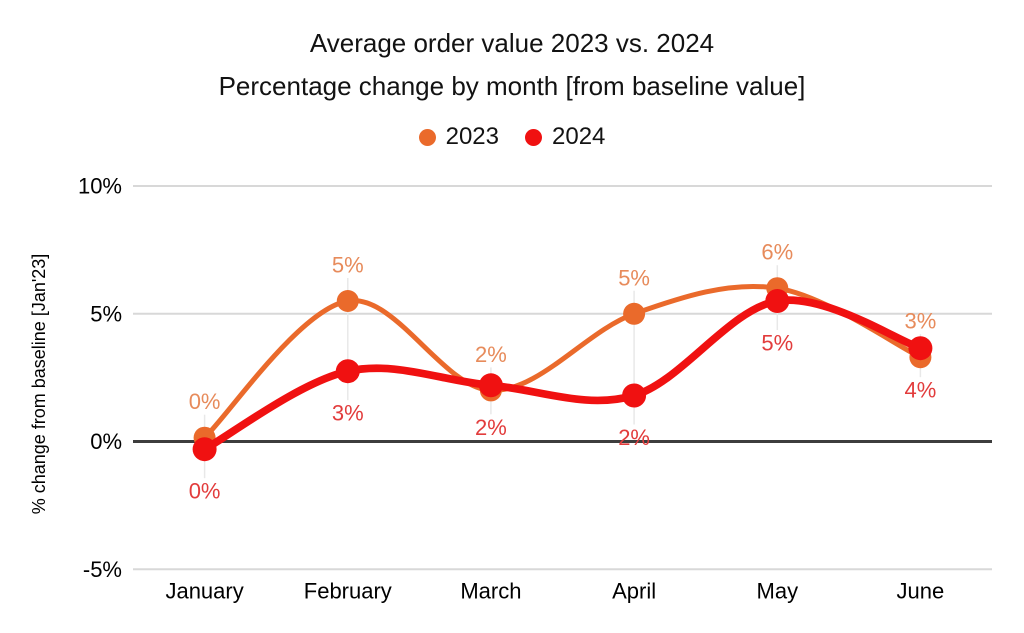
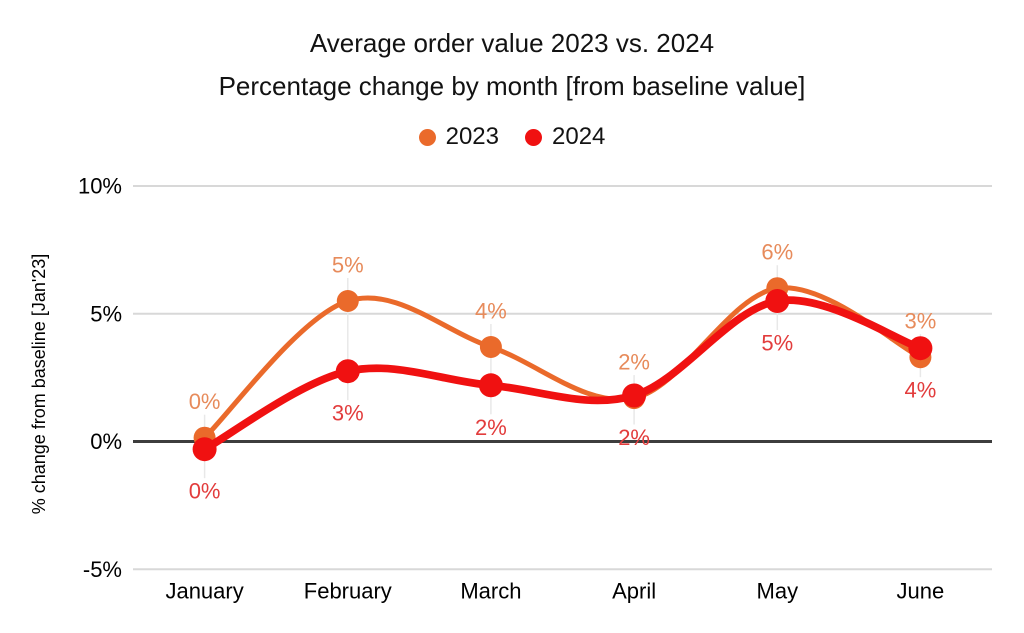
2023/March: 2% -> 4%
2023/April: 5% -> 2%
